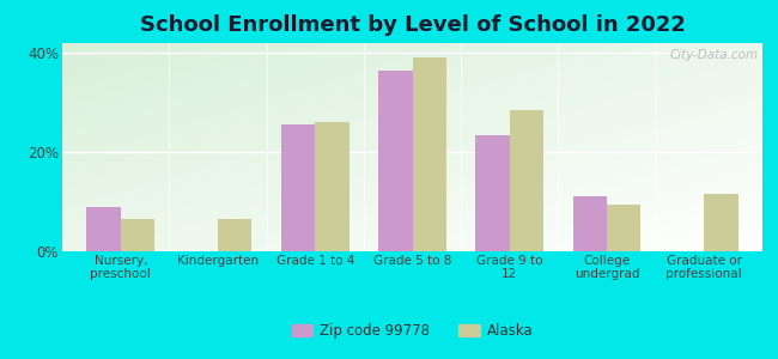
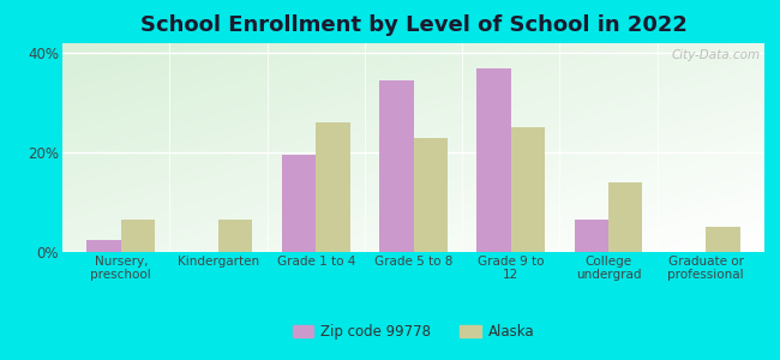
Zip code 99778/Nursery, preschool: 9.0% -> 2.5%
Zip code 99778/Grade 1 to 4: 25.5% -> 19.5%
Zip code 99778/Grade 5 to 8: 36.5% -> 34.5%
Alaska/Grade 5 to 8: 39.0% -> 23.0%
Zip code 99778/Grade 9 to 12: 23.5% -> 37.0%
Alaska/Grade 9 to 12: 28.5% -> 25.0%
Zip code 99778/College undergrad: 11.0% -> 6.5%
Alaska/College undergrad: 9.5% -> 14.0%
Alaska/Graduate or professional: 11.5% -> 5.0%
